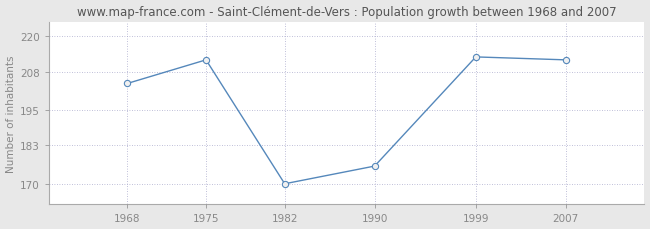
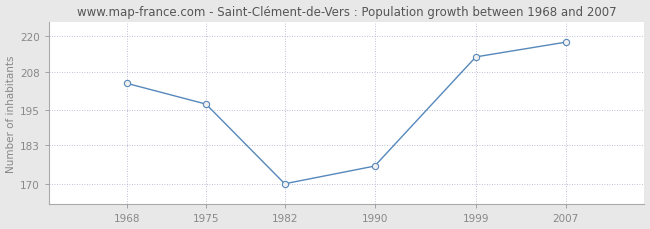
1975: 212 -> 197
2007: 212 -> 218
